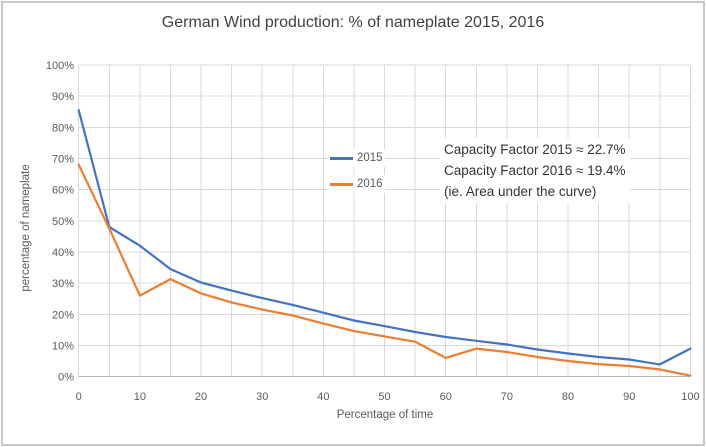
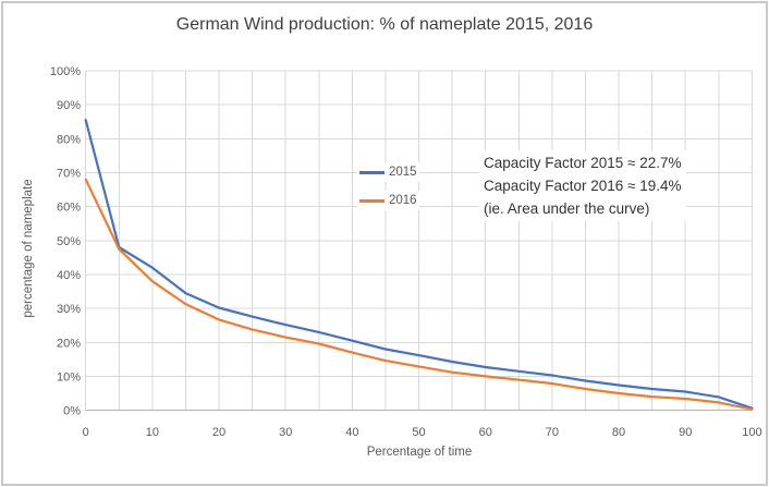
2016/10: 26% -> 38%
2016/60: 6% -> 10%
2015/100: 9% -> 1%
